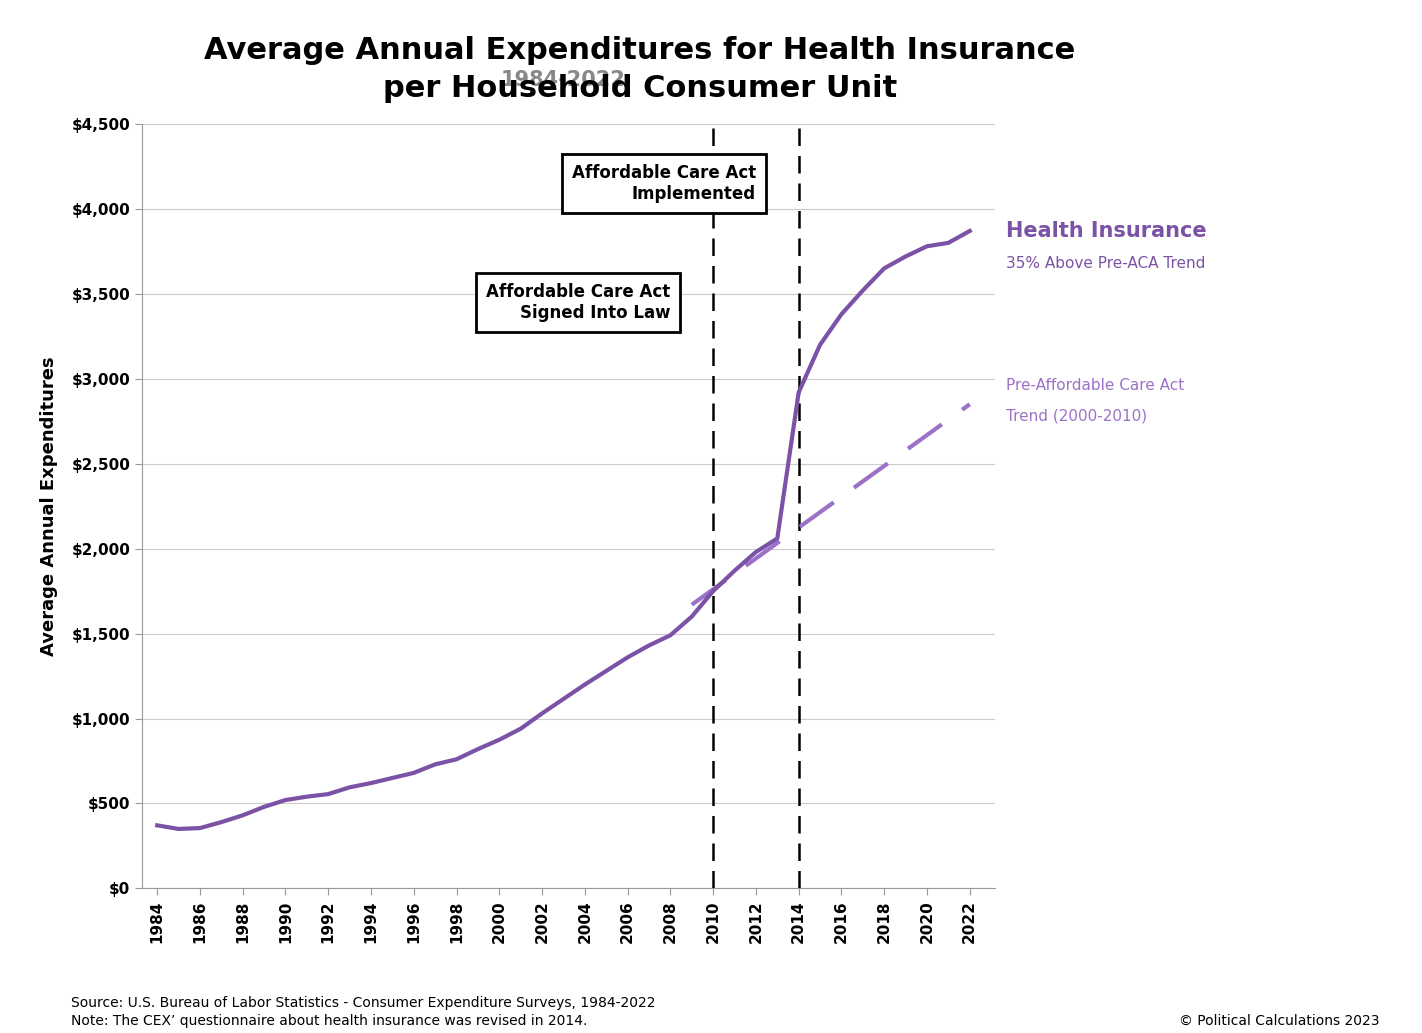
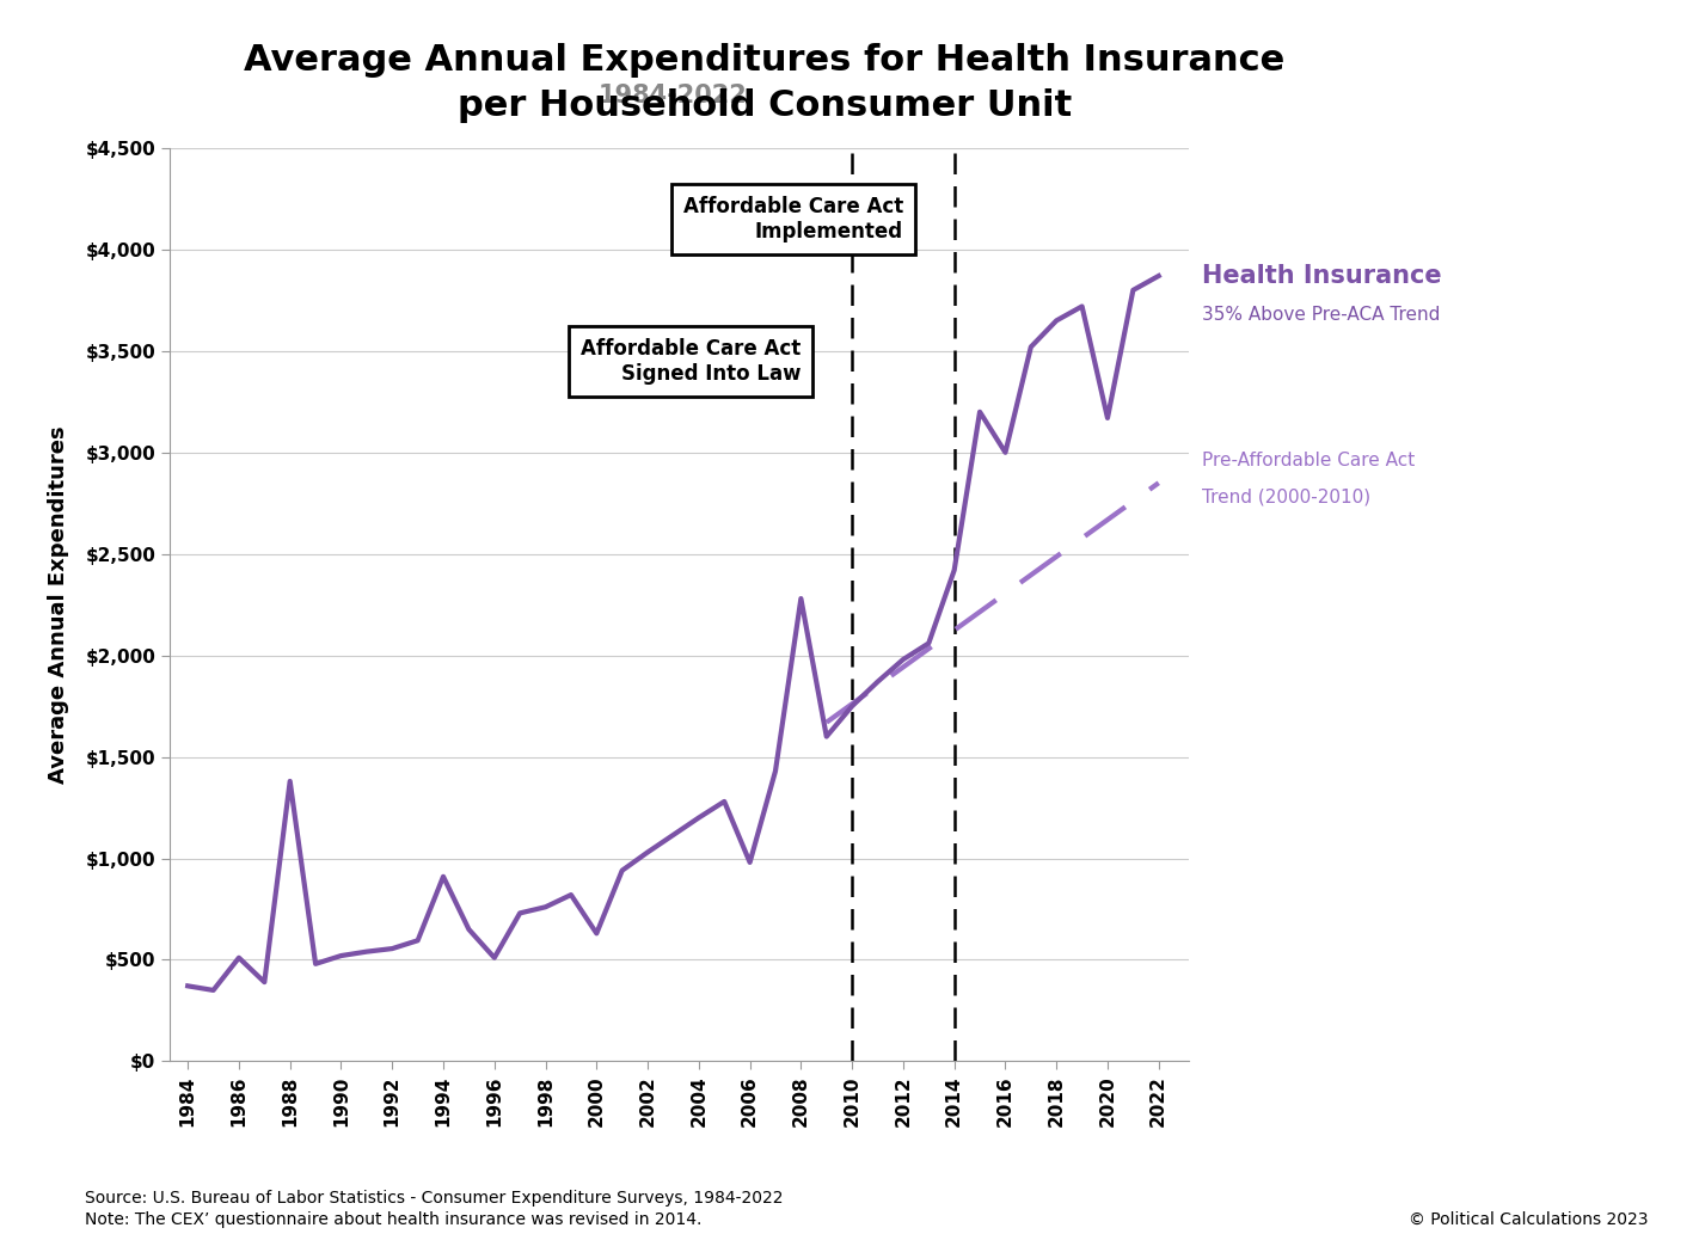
1986: $360 -> $510
1988: $430 -> $1,380
1994: $620 -> $910
1996: $680 -> $510
2000: $880 -> $630
2006: $1,360 -> $980
2008: $1,490 -> $2,280
2014: $2,920 -> $2,420
2016: $3,380 -> $3,000
2020: $3,780 -> $3,170
